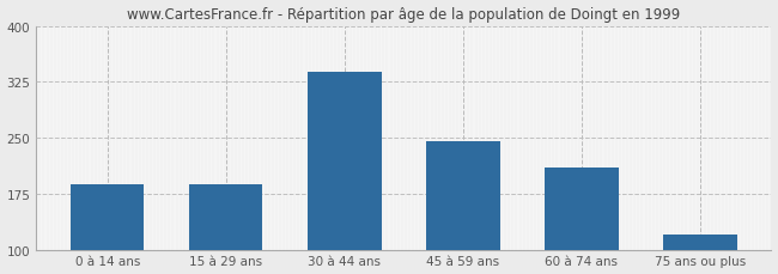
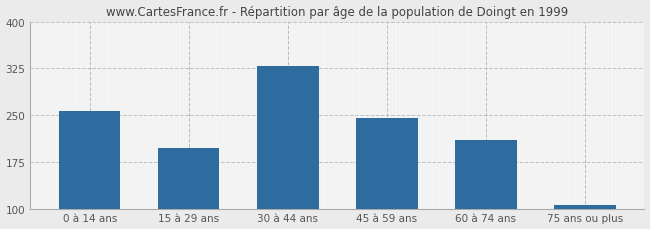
0 à 14 ans: 188 -> 257
15 à 29 ans: 188 -> 197
30 à 44 ans: 338 -> 328
75 ans ou plus: 120 -> 106
